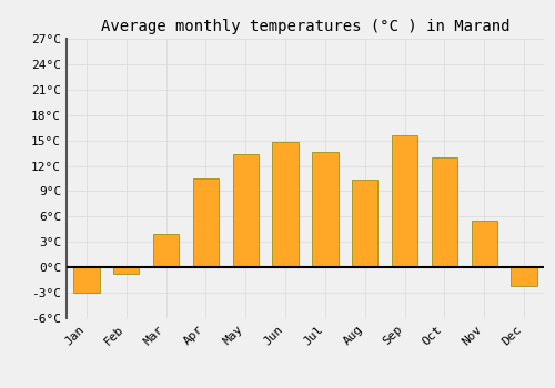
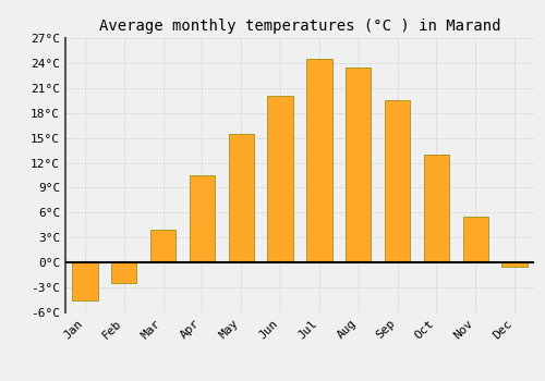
Jan: -3.0°C -> -4.5°C
Feb: -0.8°C -> -2.5°C
May: 13.4°C -> 15.5°C
Jun: 14.8°C -> 20.0°C
Jul: 13.6°C -> 24.5°C
Aug: 10.4°C -> 23.5°C
Sep: 15.6°C -> 19.5°C
Dec: -2.2°C -> -0.5°C
